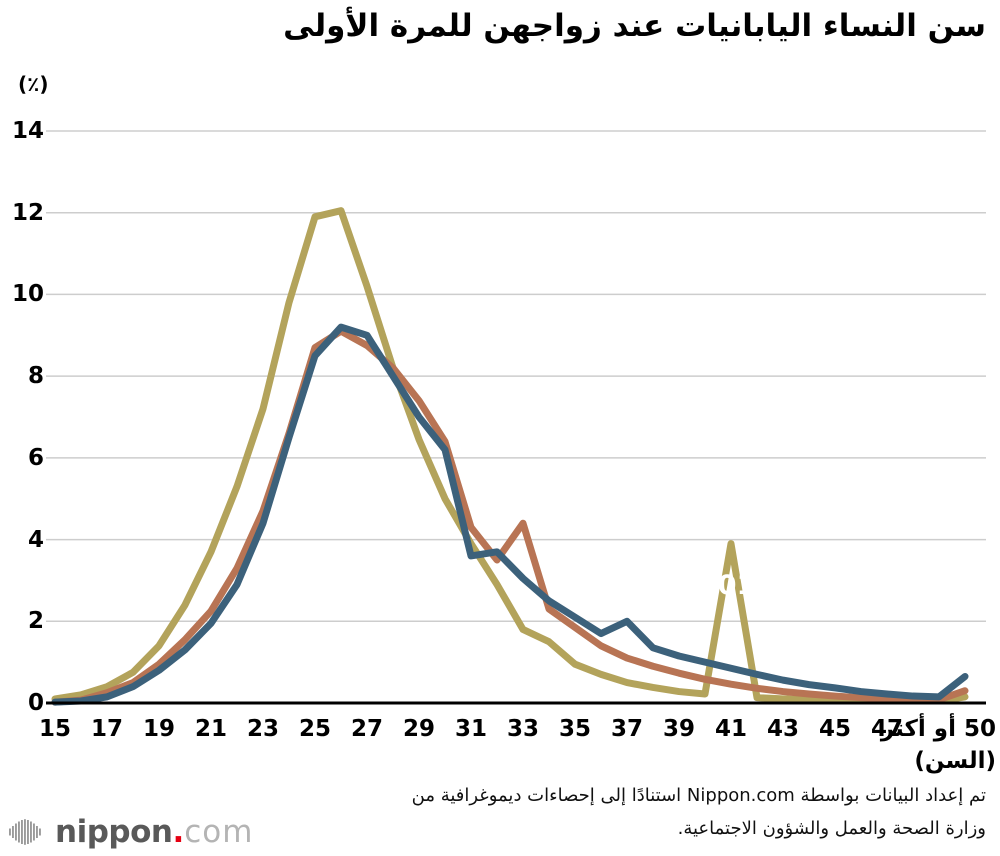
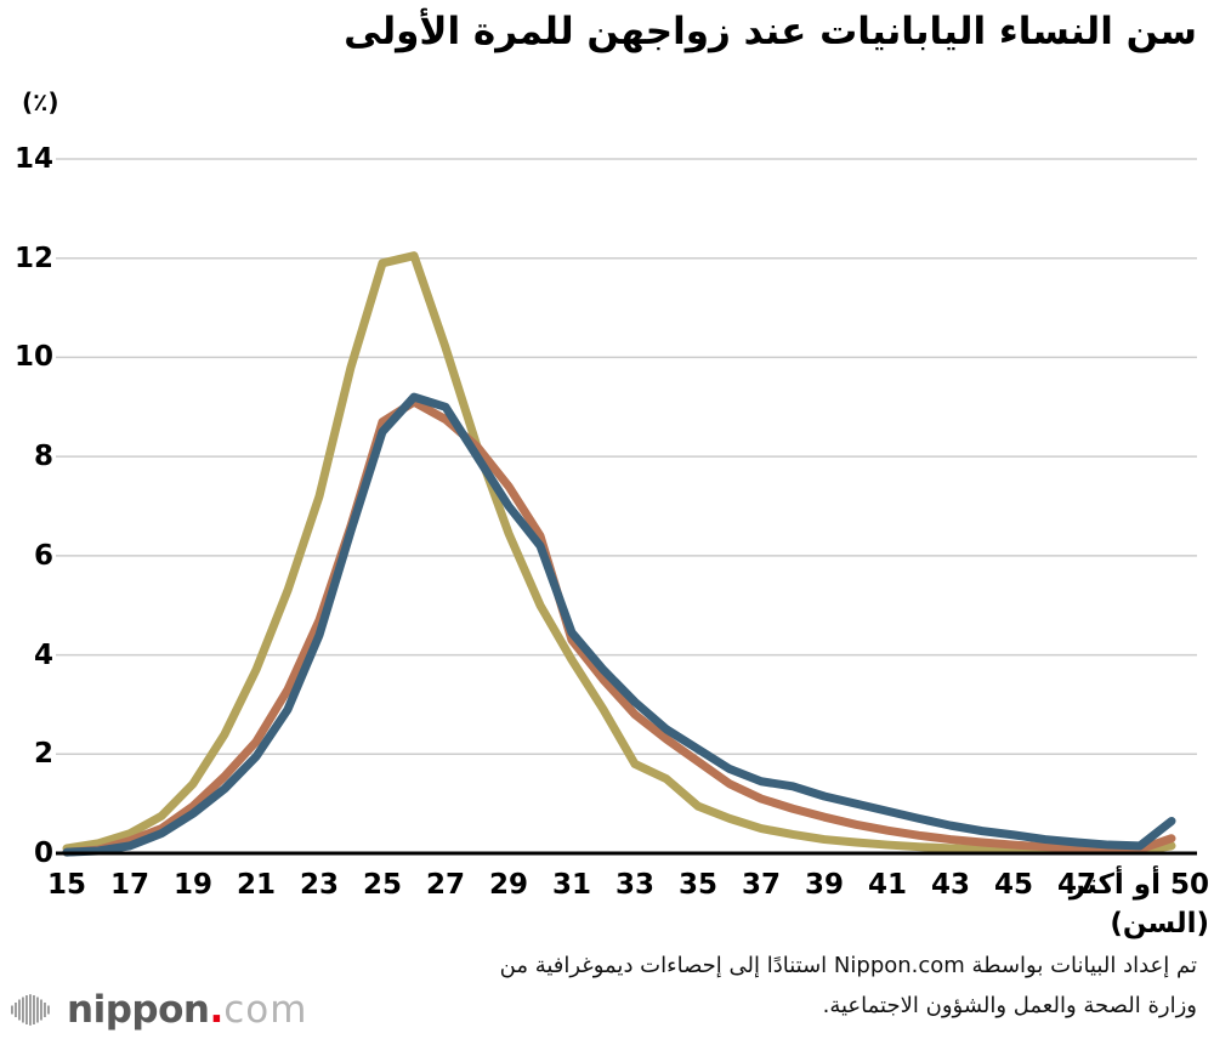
2019/31: 3.6 -> 4.5
2009/33: 4.4 -> 2.8
2019/37: 2.0 -> 1.4
1999/41: 3.9 -> 0.2
